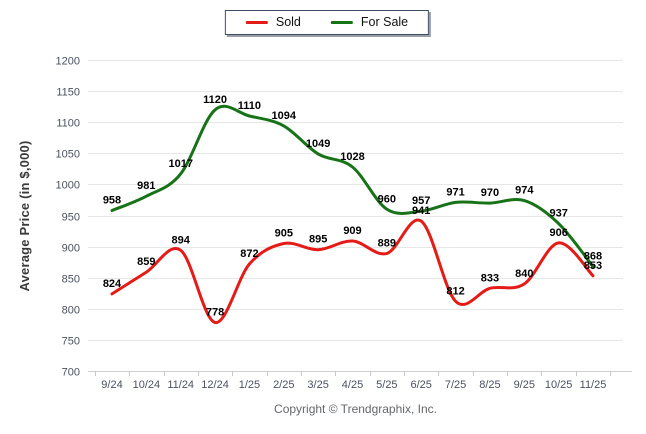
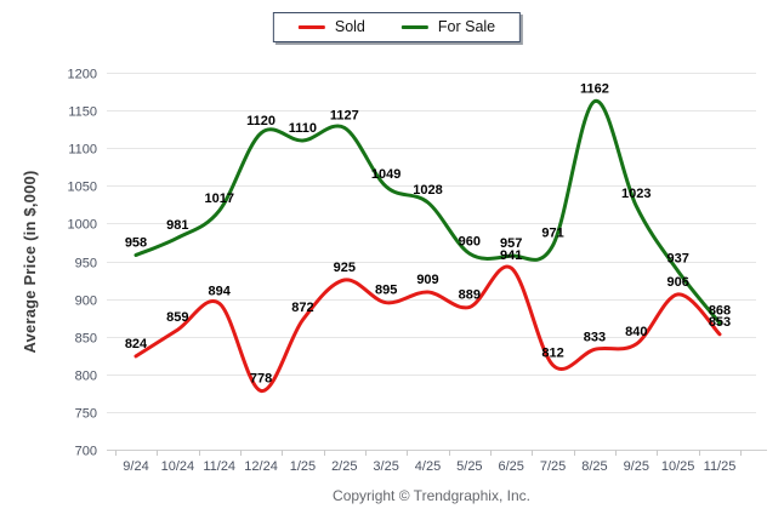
Sold/2/25: 905 -> 925
For Sale/2/25: 1094 -> 1127
For Sale/8/25: 970 -> 1162
For Sale/9/25: 974 -> 1023
